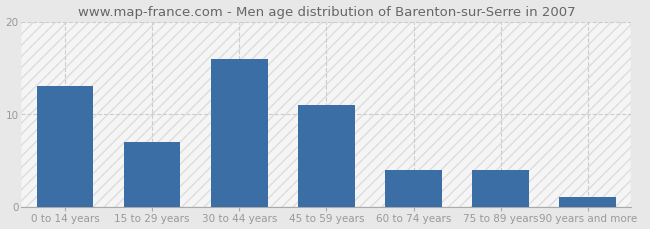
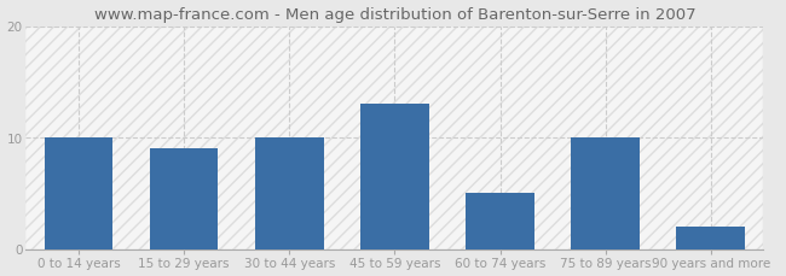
0 to 14 years: 13 -> 10
15 to 29 years: 7 -> 9
30 to 44 years: 16 -> 10
45 to 59 years: 11 -> 13
60 to 74 years: 4 -> 5
75 to 89 years: 4 -> 10
90 years and more: 1 -> 2
